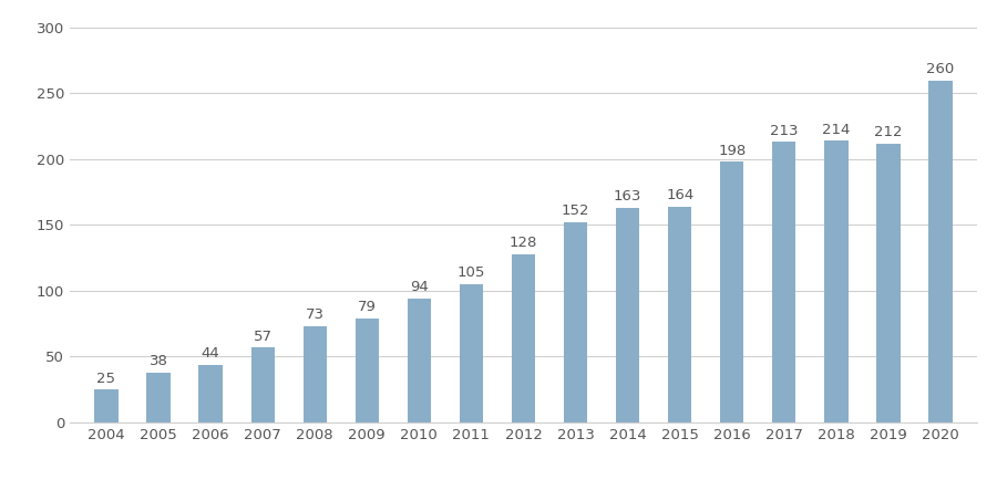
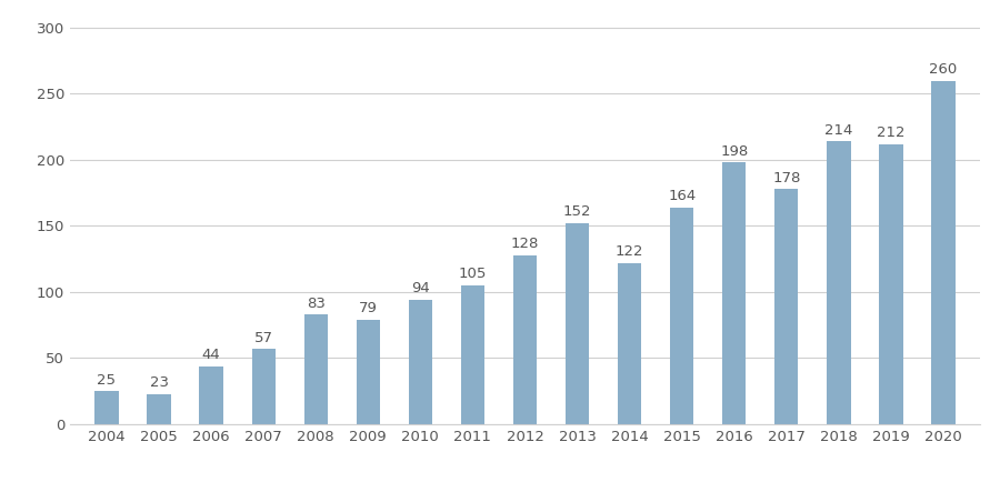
2005: 38 -> 23
2008: 73 -> 83
2014: 163 -> 122
2017: 213 -> 178
